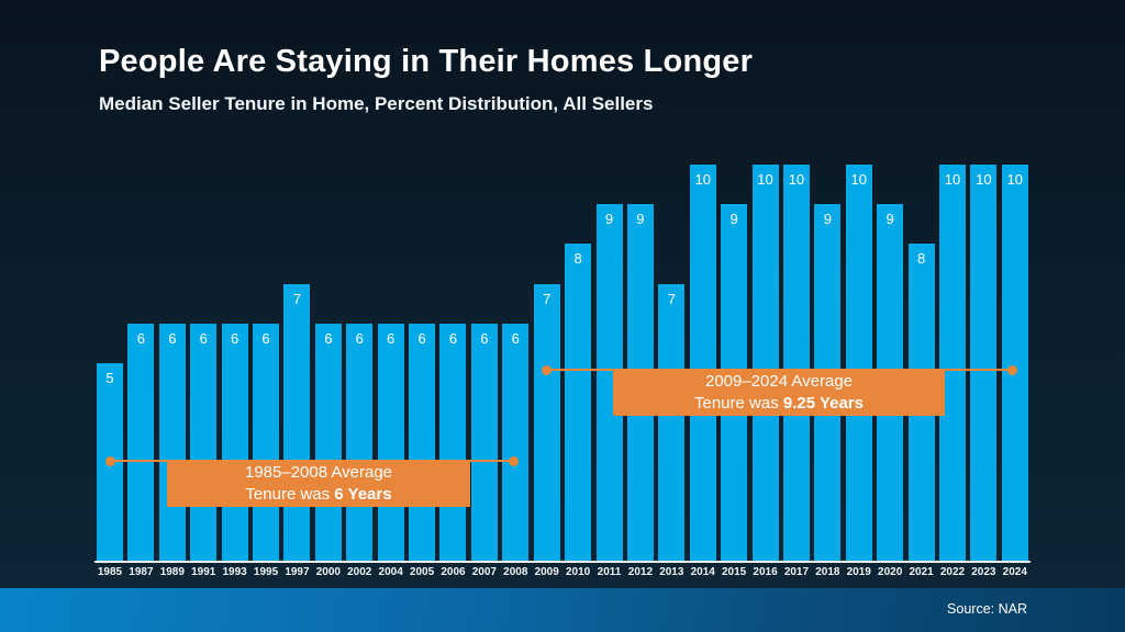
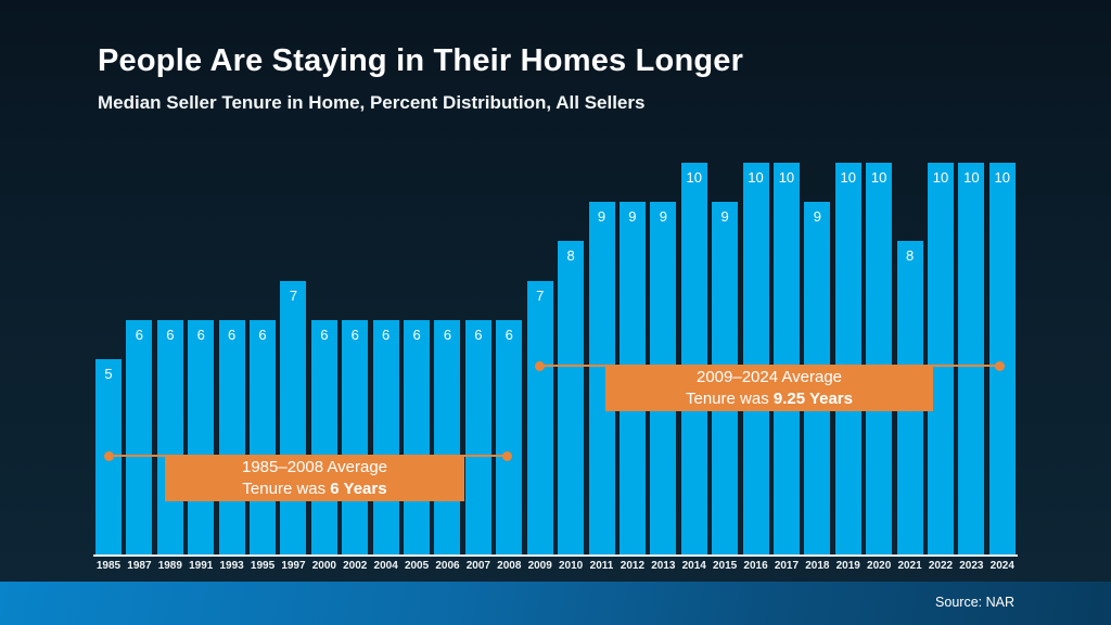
2013: 7 -> 9
2020: 9 -> 10
